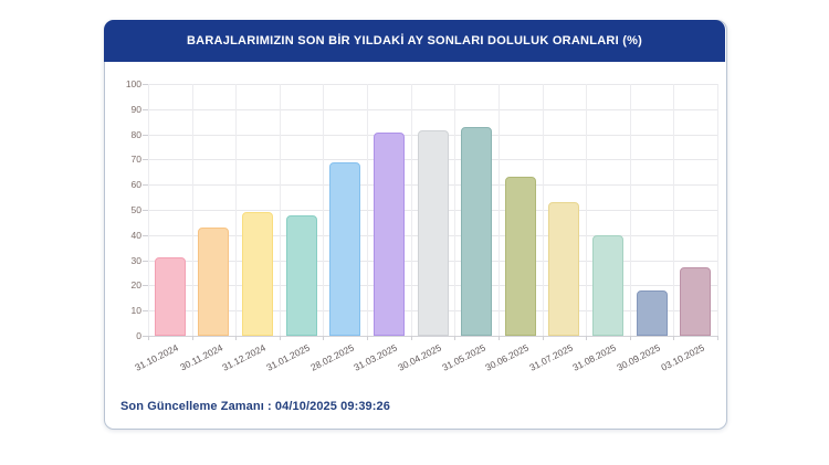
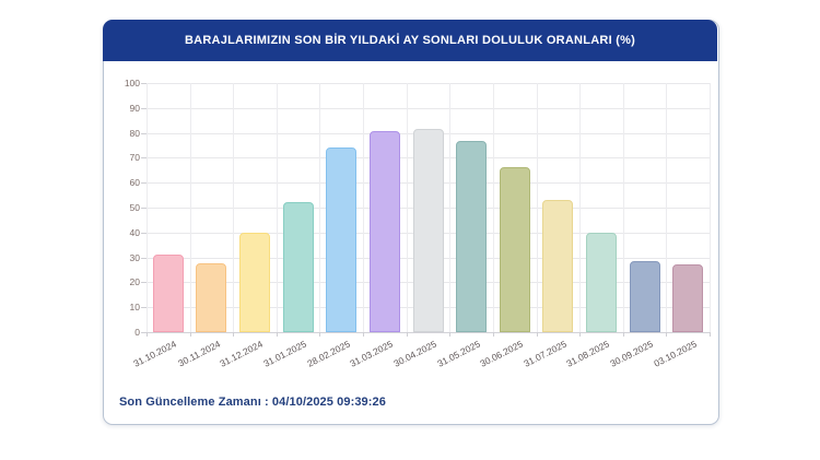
30.11.2024: 43 -> 28
31.12.2024: 49 -> 40
31.01.2025: 48 -> 52
28.02.2025: 69 -> 74
31.05.2025: 83 -> 77
30.06.2025: 63 -> 66
30.09.2025: 18 -> 28
